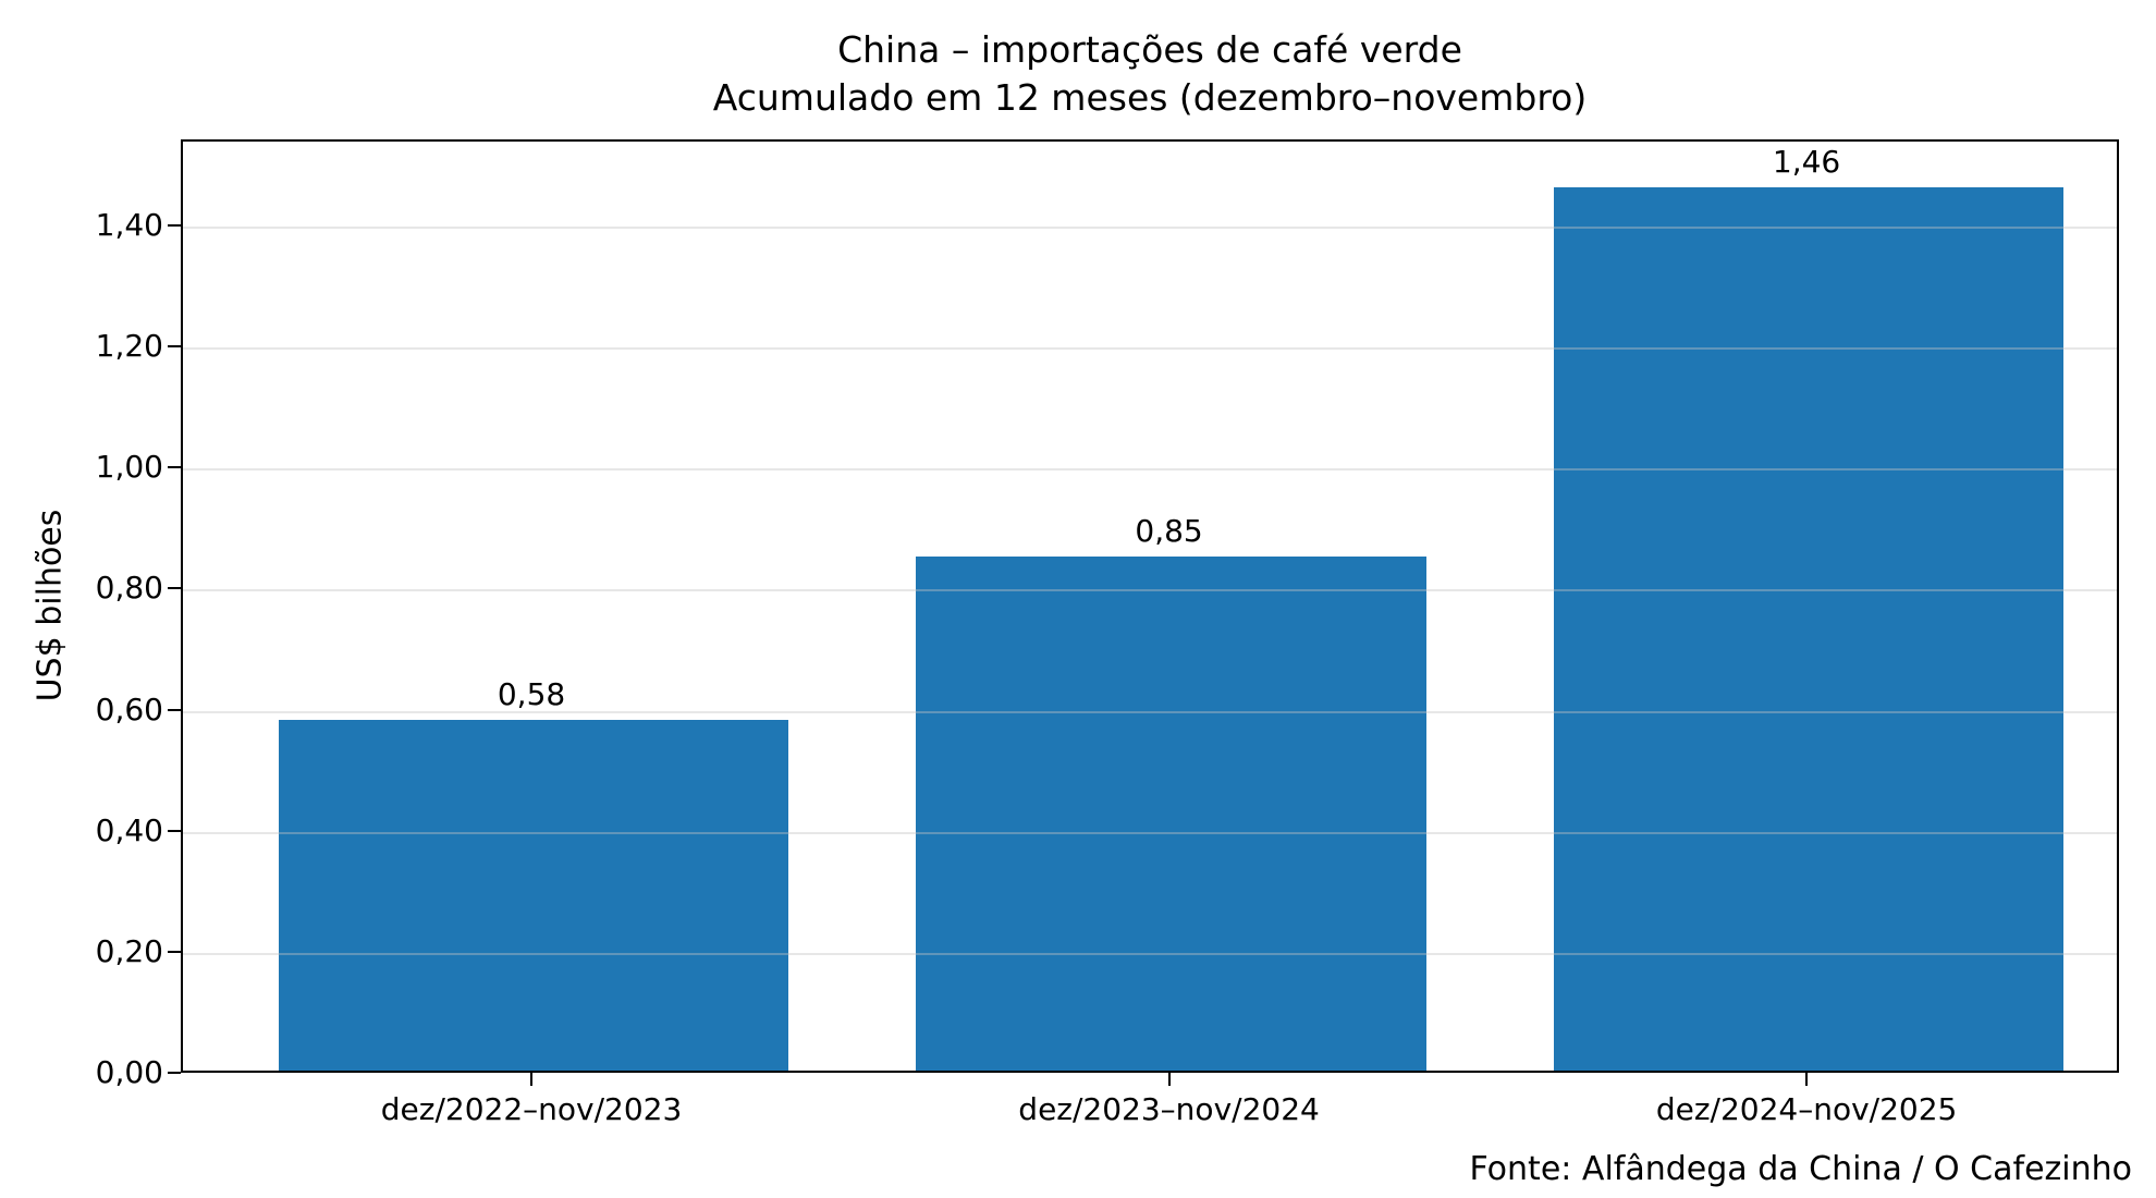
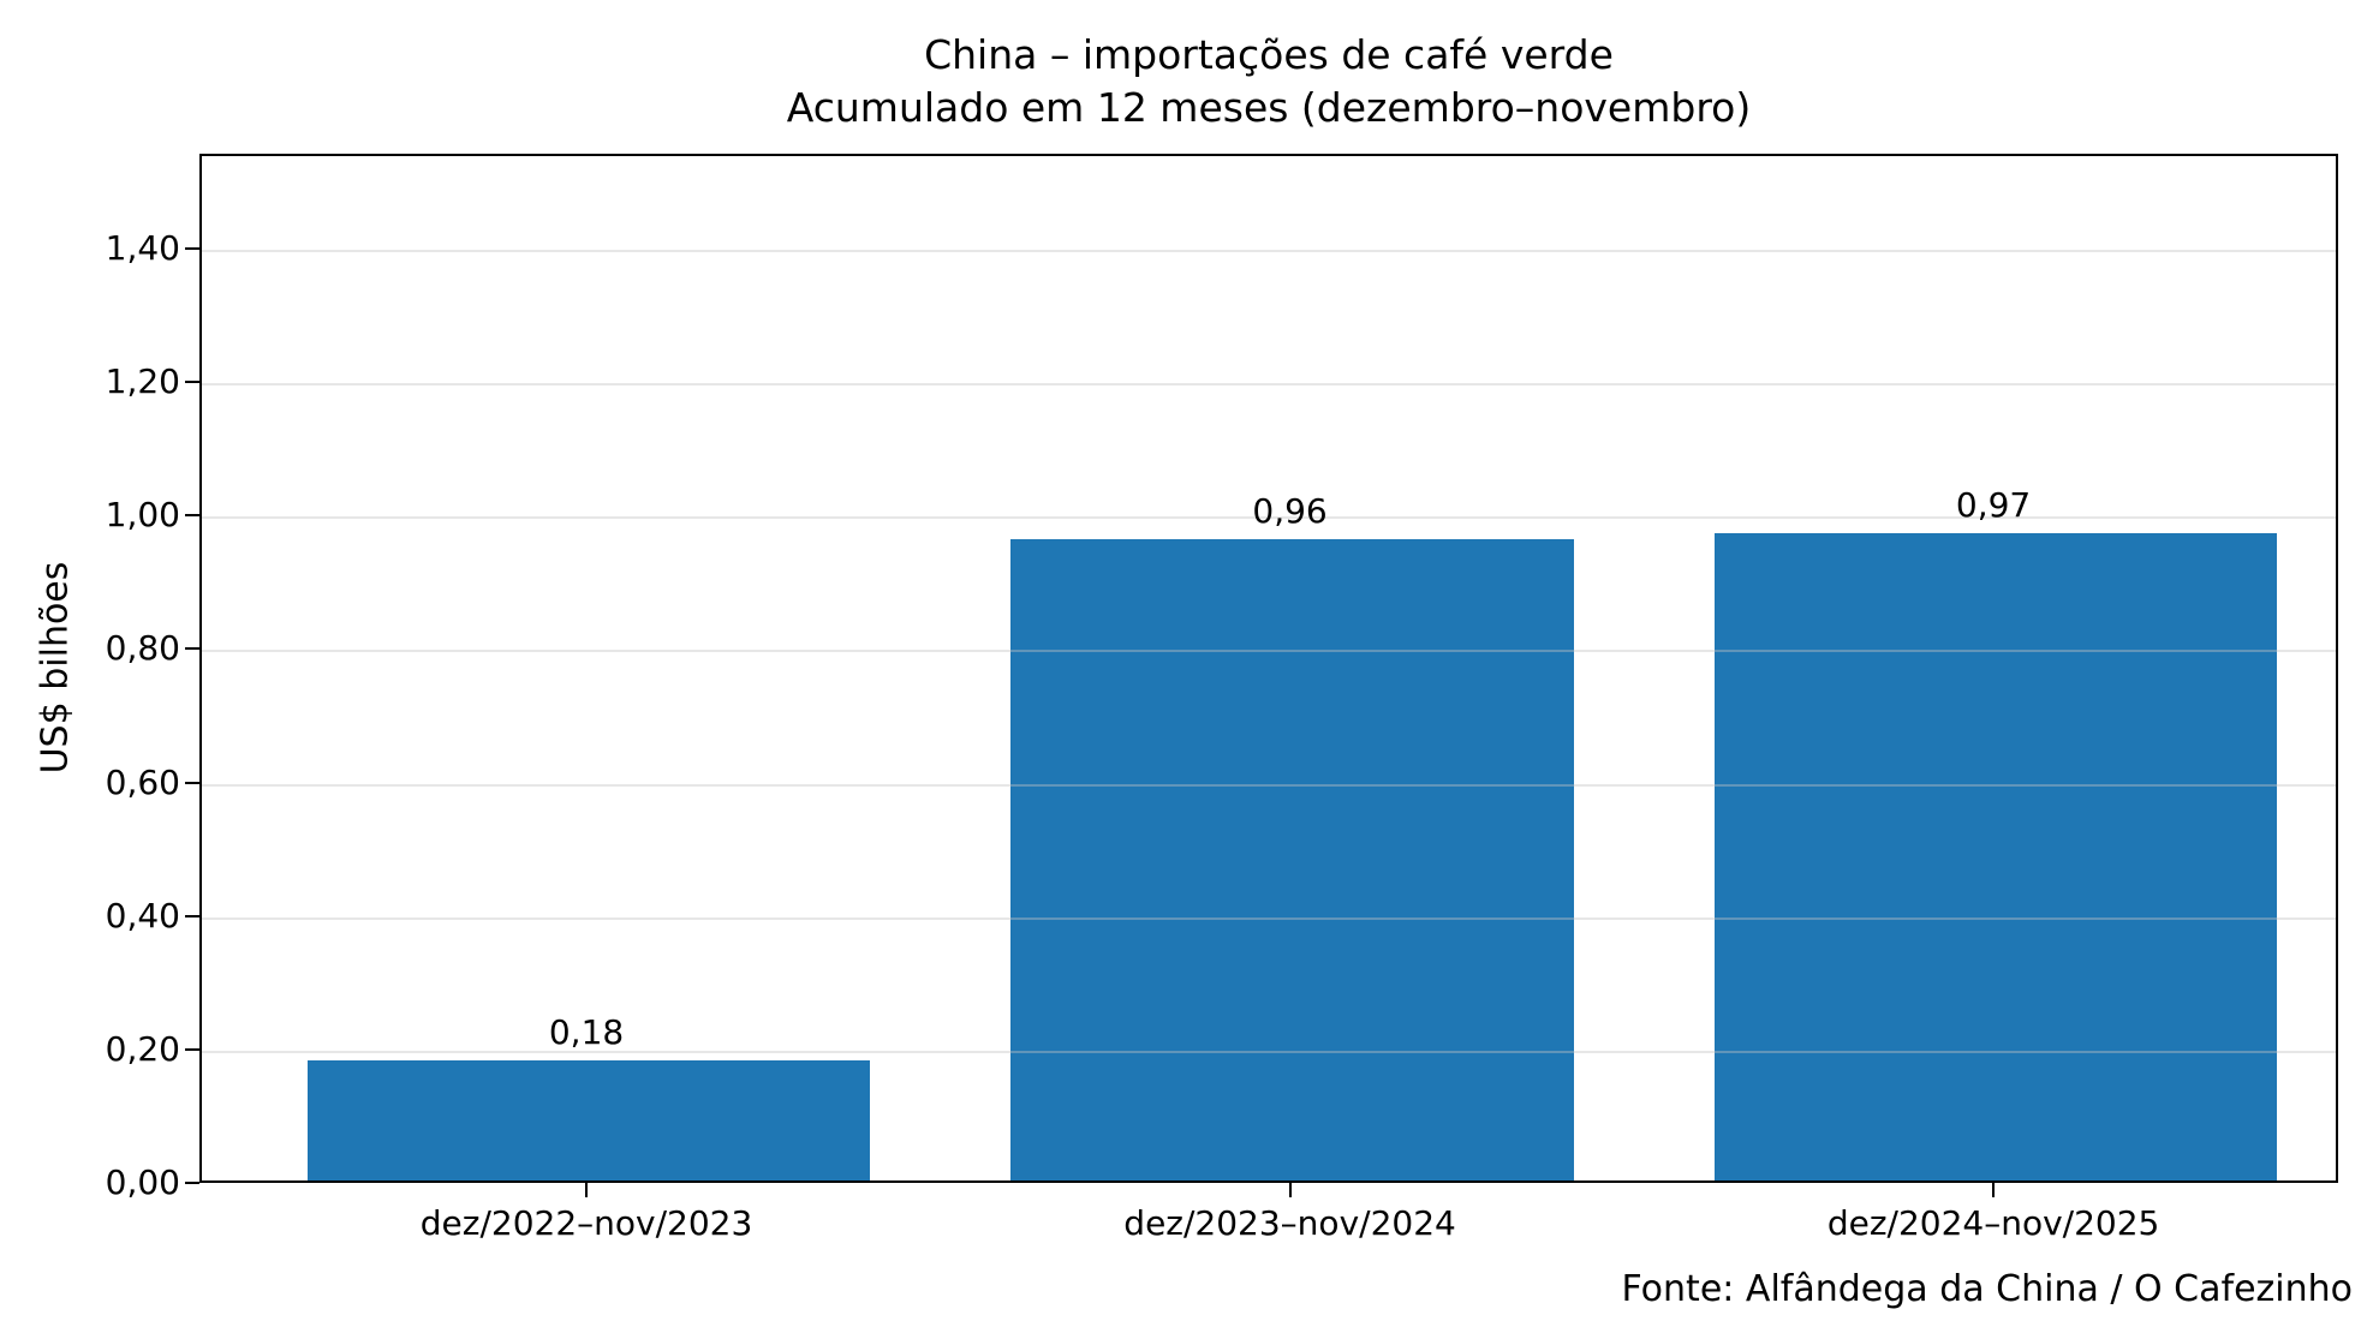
dez/2022–nov/2023: 0,58 -> 0,18
dez/2023–nov/2024: 0,85 -> 0,96
dez/2024–nov/2025: 1,46 -> 0,97
